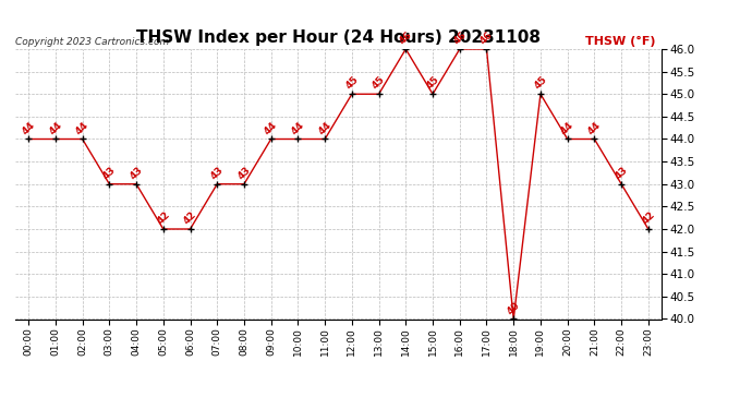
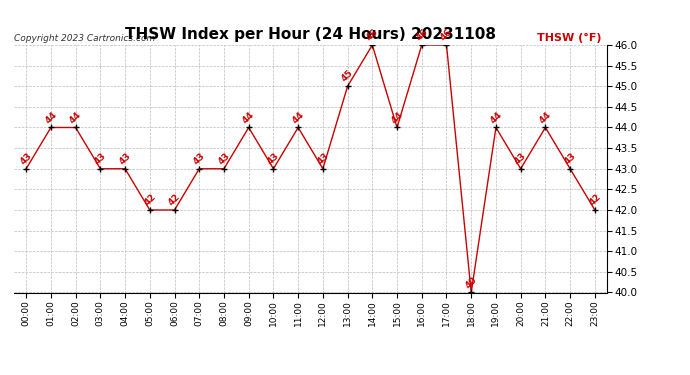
00:00: 44 -> 43
10:00: 44 -> 43
12:00: 45 -> 43
15:00: 45 -> 44
19:00: 45 -> 44
20:00: 44 -> 43
